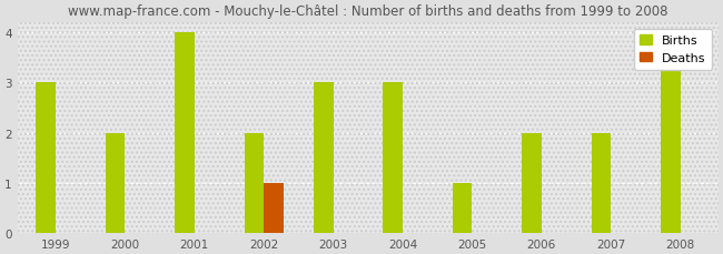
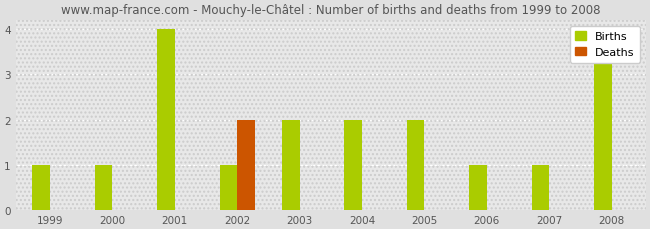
Births/1999: 3 -> 1
Births/2000: 2 -> 1
Births/2002: 2 -> 1
Deaths/2002: 1 -> 2
Births/2003: 3 -> 2
Births/2004: 3 -> 2
Births/2005: 1 -> 2
Births/2006: 2 -> 1
Births/2007: 2 -> 1
